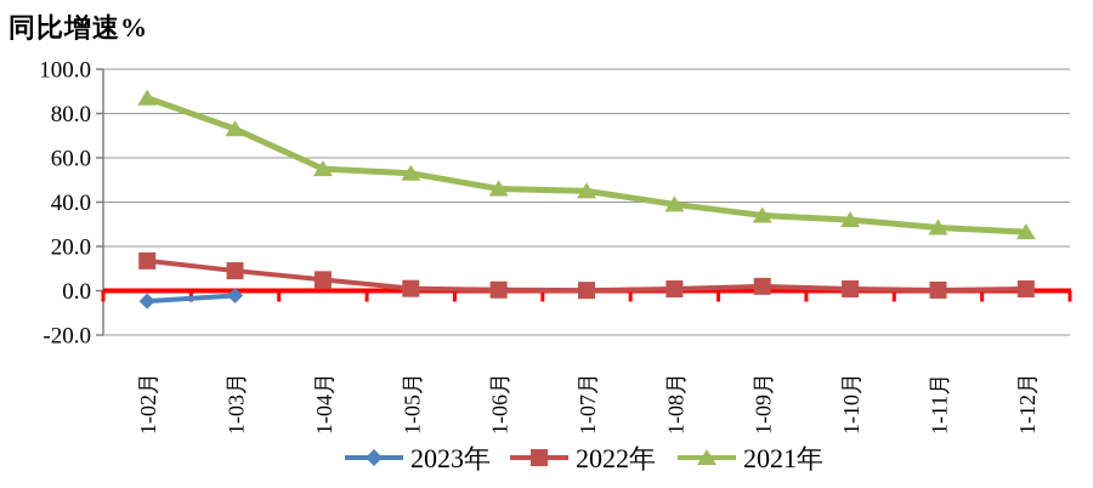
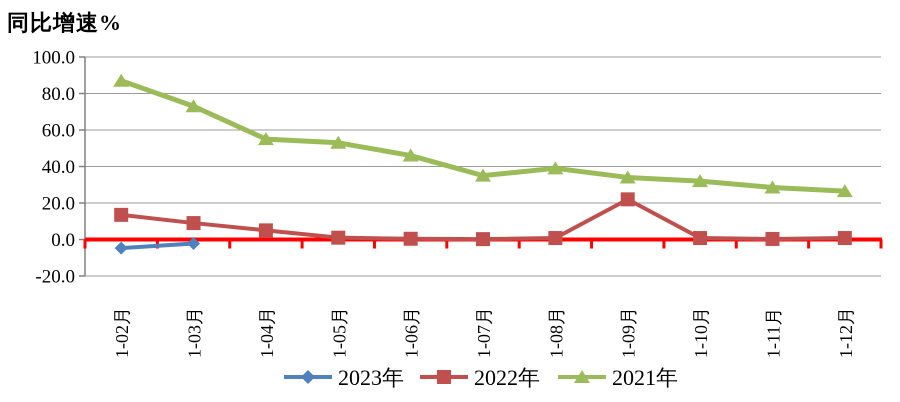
2021年/1-07月: 45 -> 35
2022年/1-09月: 2 -> 22
